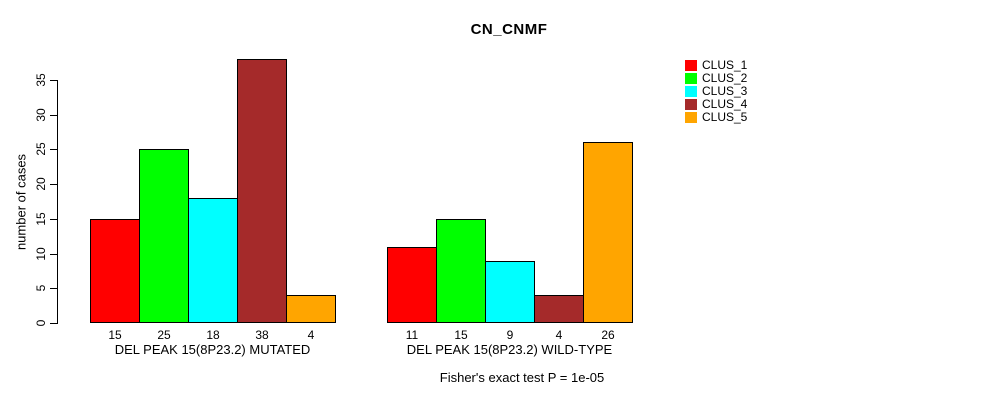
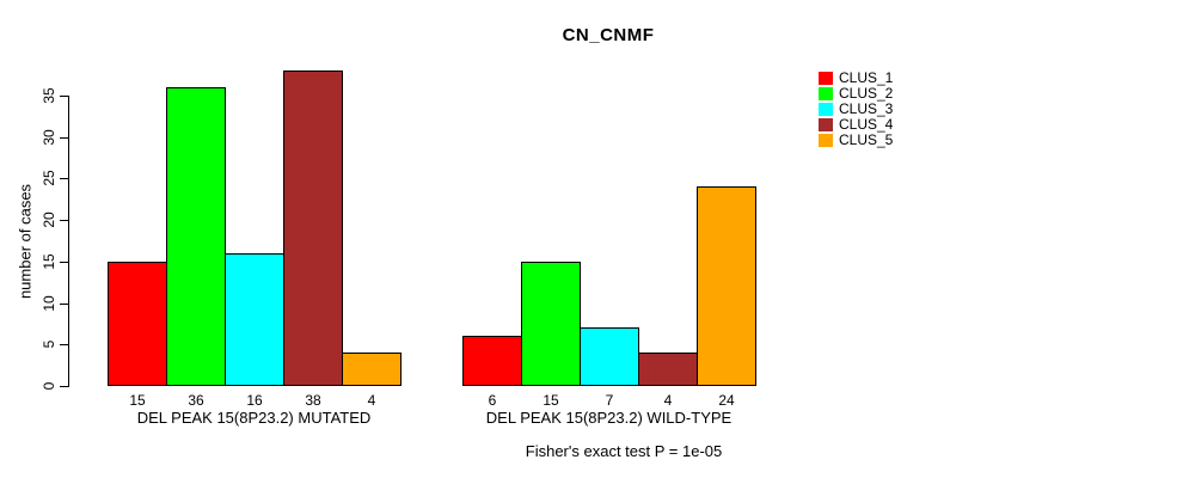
CLUS_2/DEL PEAK 15(8P23.2) MUTATED: 25 -> 36
CLUS_3/DEL PEAK 15(8P23.2) MUTATED: 18 -> 16
CLUS_1/DEL PEAK 15(8P23.2) WILD-TYPE: 11 -> 6
CLUS_3/DEL PEAK 15(8P23.2) WILD-TYPE: 9 -> 7
CLUS_5/DEL PEAK 15(8P23.2) WILD-TYPE: 26 -> 24
